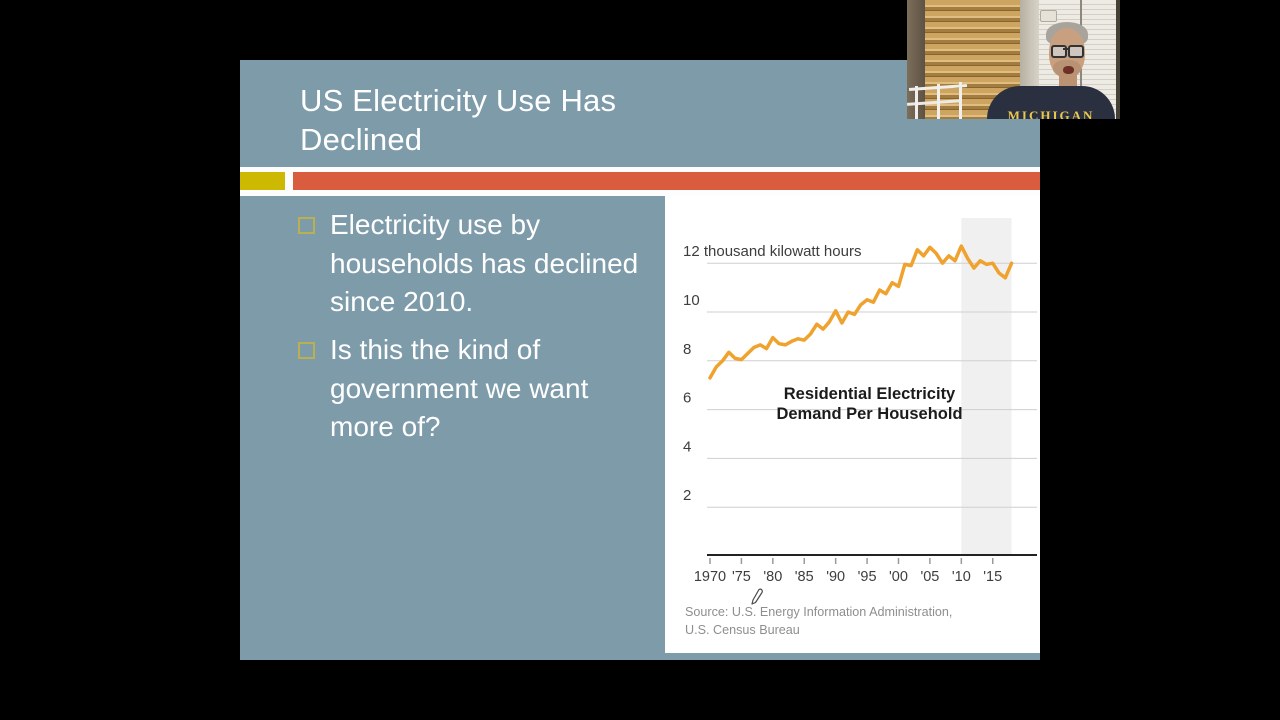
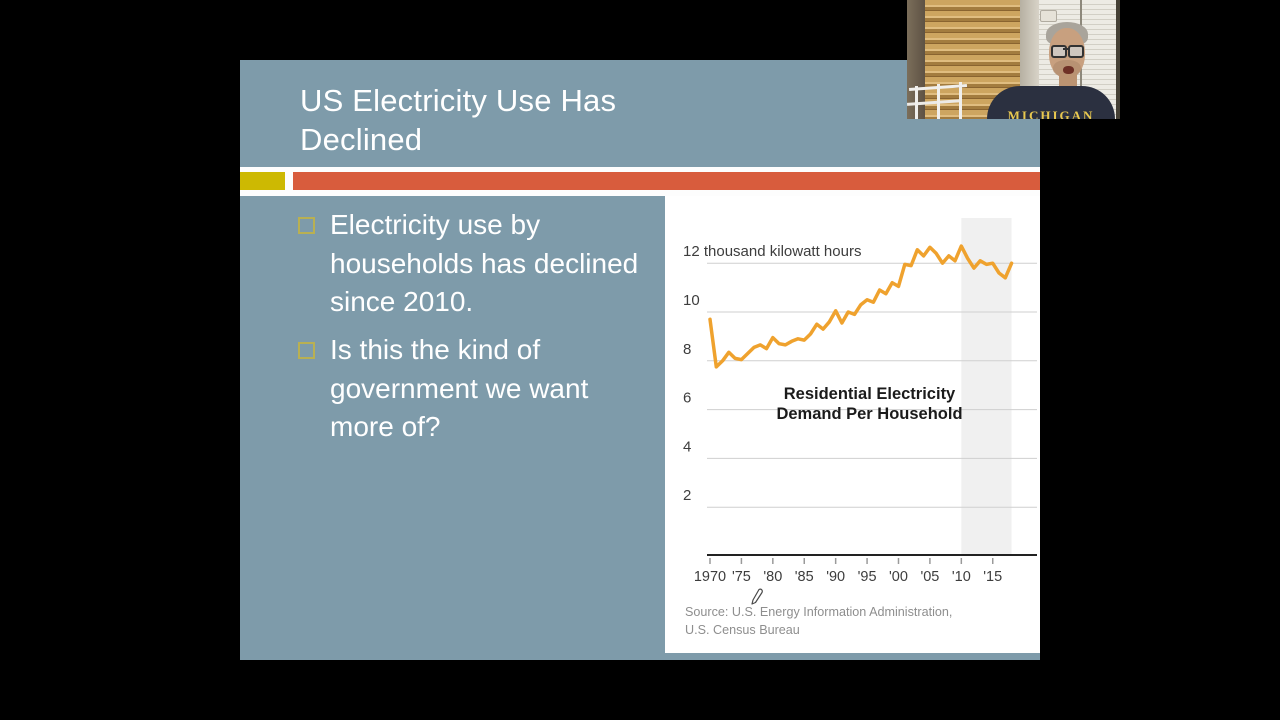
1970: 7.3 -> 9.7
